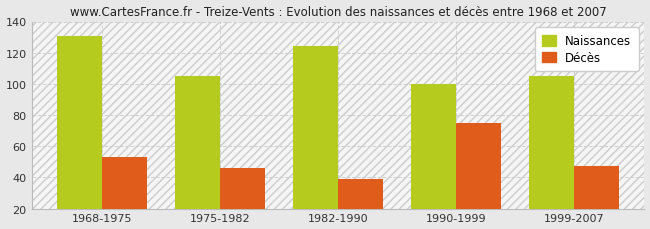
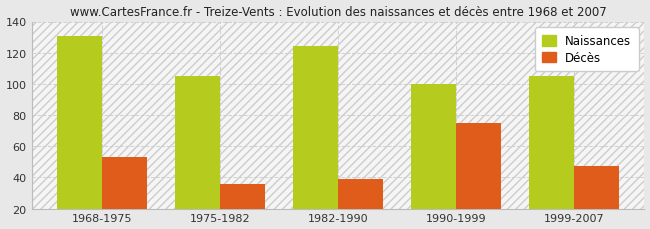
Décès/1975-1982: 46 -> 36
